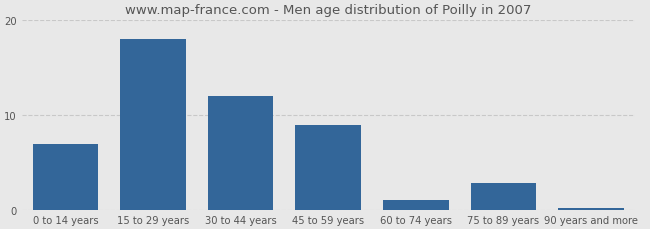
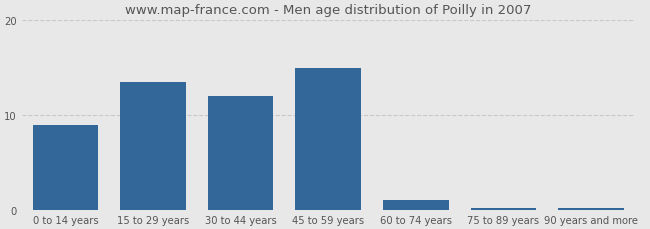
0 to 14 years: 7.0 -> 9.0
15 to 29 years: 18.0 -> 13.5
45 to 59 years: 9.0 -> 15.0
75 to 89 years: 2.8 -> 0.2
